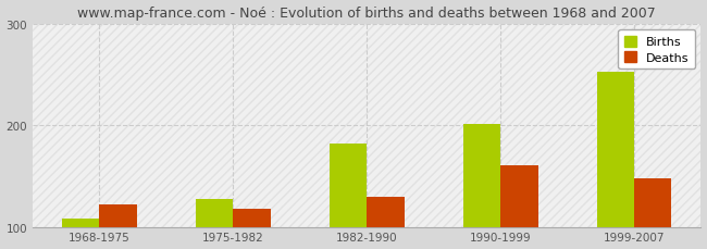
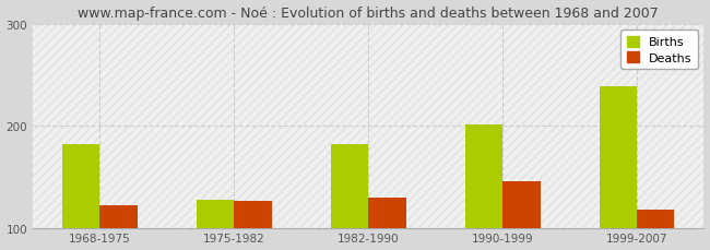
Births/1968-1975: 108 -> 182
Deaths/1975-1982: 118 -> 126
Deaths/1990-1999: 160 -> 146
Births/1999-2007: 252 -> 238
Deaths/1999-2007: 148 -> 118
